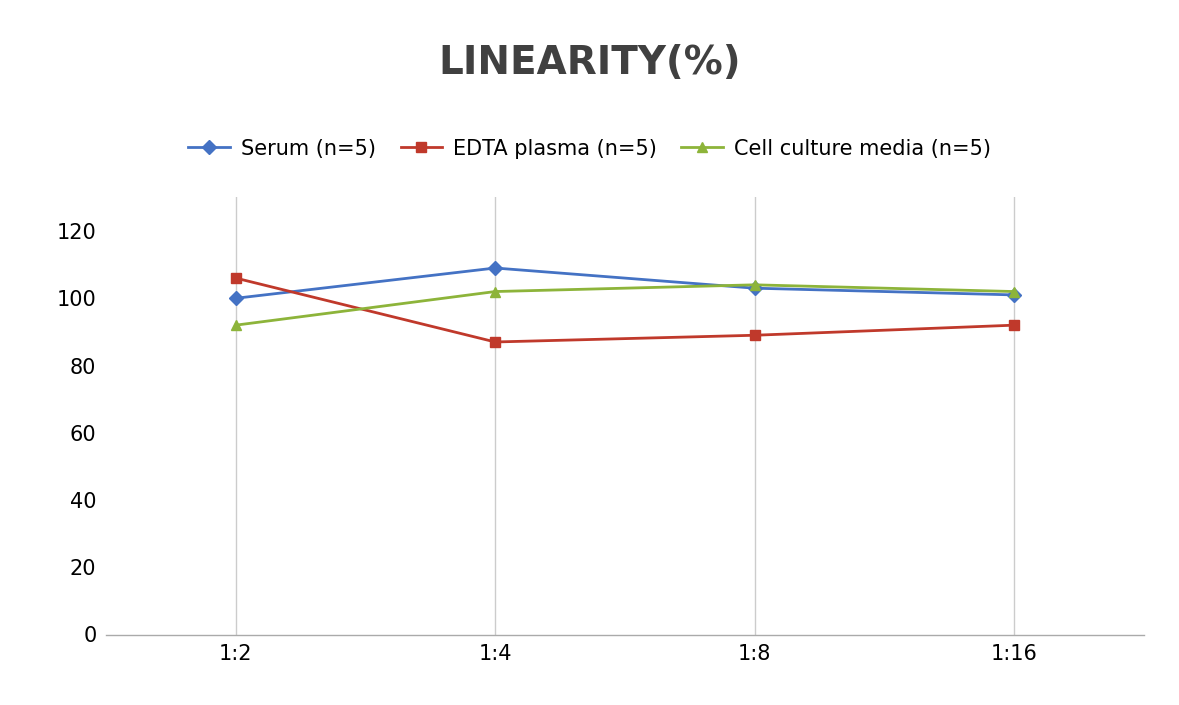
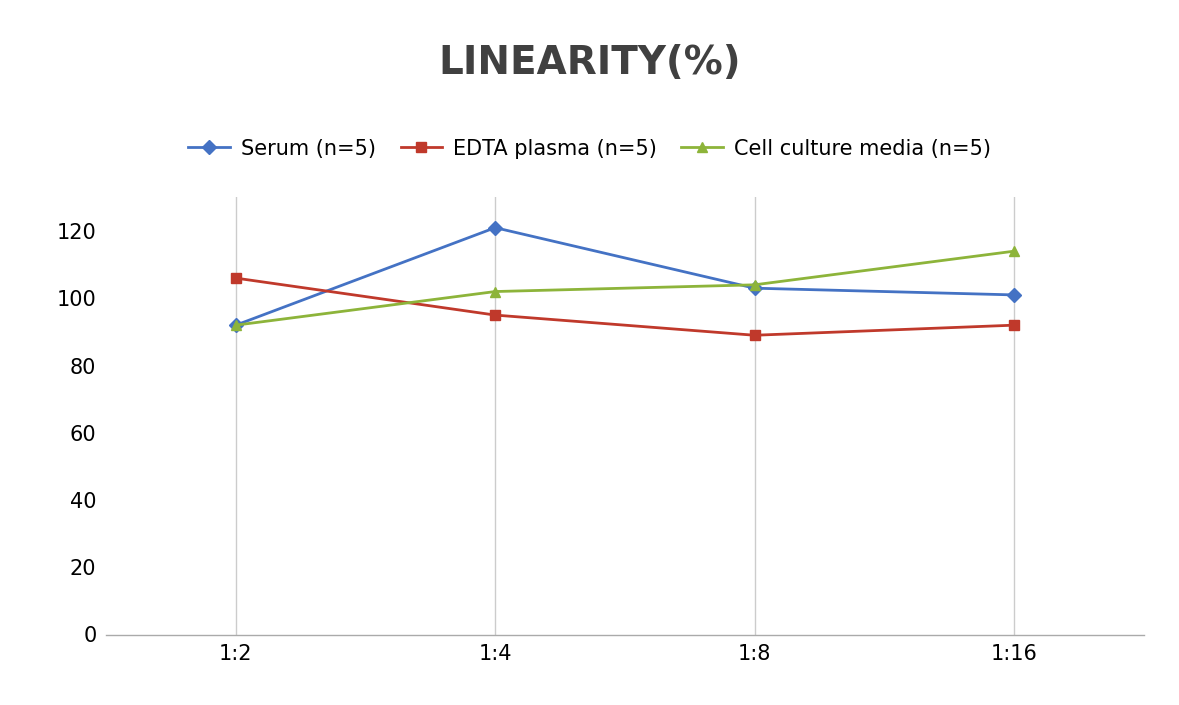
Serum (n=5)/1:2: 100 -> 92
Serum (n=5)/1:4: 109 -> 121
EDTA plasma (n=5)/1:4: 87 -> 95
Cell culture media (n=5)/1:16: 102 -> 114
